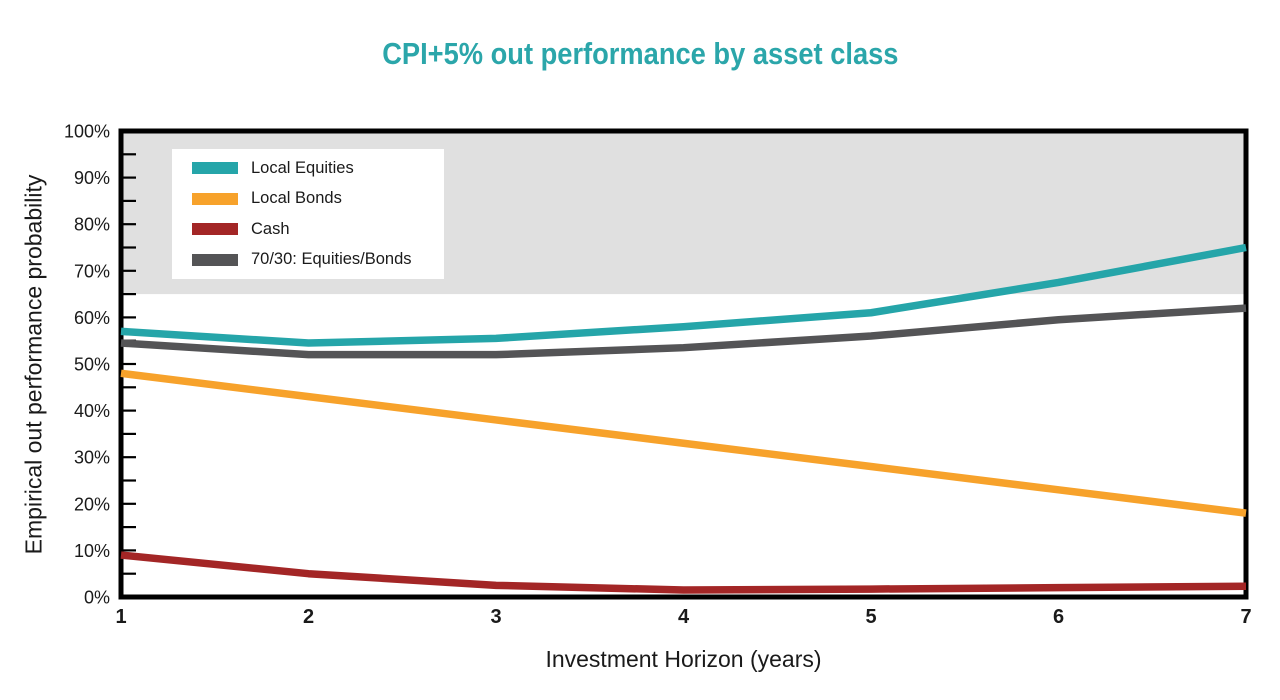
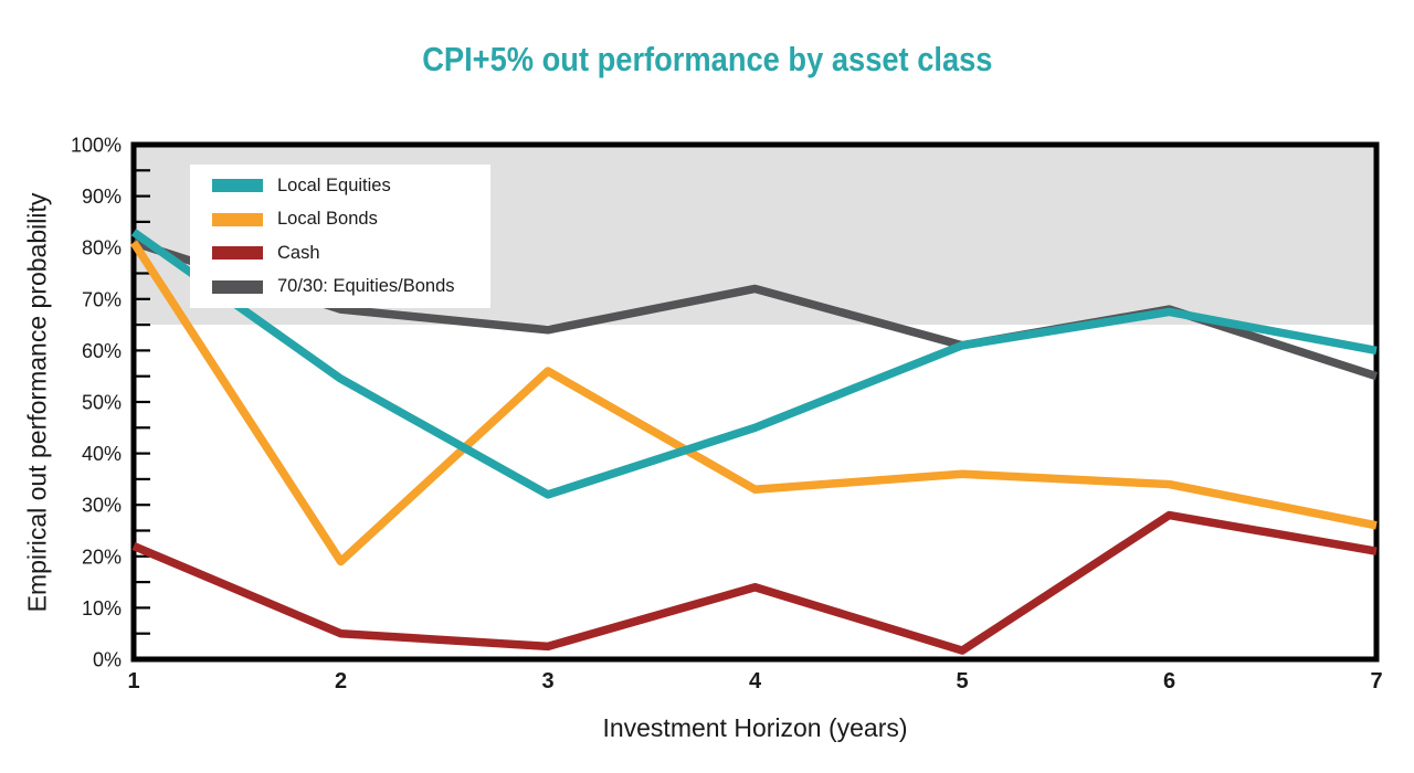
Local Equities/1: 57% -> 83%
Local Bonds/1: 48% -> 81%
Cash/1: 9% -> 22%
70/30: Equities/Bonds/1: 54% -> 81%
Local Bonds/2: 43% -> 19%
70/30: Equities/Bonds/2: 52% -> 68%
Local Equities/3: 56% -> 32%
Local Bonds/3: 38% -> 56%
70/30: Equities/Bonds/3: 52% -> 64%
Local Equities/4: 58% -> 45%
Cash/4: 2% -> 14%
70/30: Equities/Bonds/4: 54% -> 72%
Local Bonds/5: 28% -> 36%
70/30: Equities/Bonds/5: 56% -> 61%
Local Bonds/6: 23% -> 34%
Cash/6: 2% -> 28%
70/30: Equities/Bonds/6: 60% -> 68%
Local Equities/7: 75% -> 60%
Local Bonds/7: 18% -> 26%
Cash/7: 2% -> 21%
70/30: Equities/Bonds/7: 62% -> 55%
